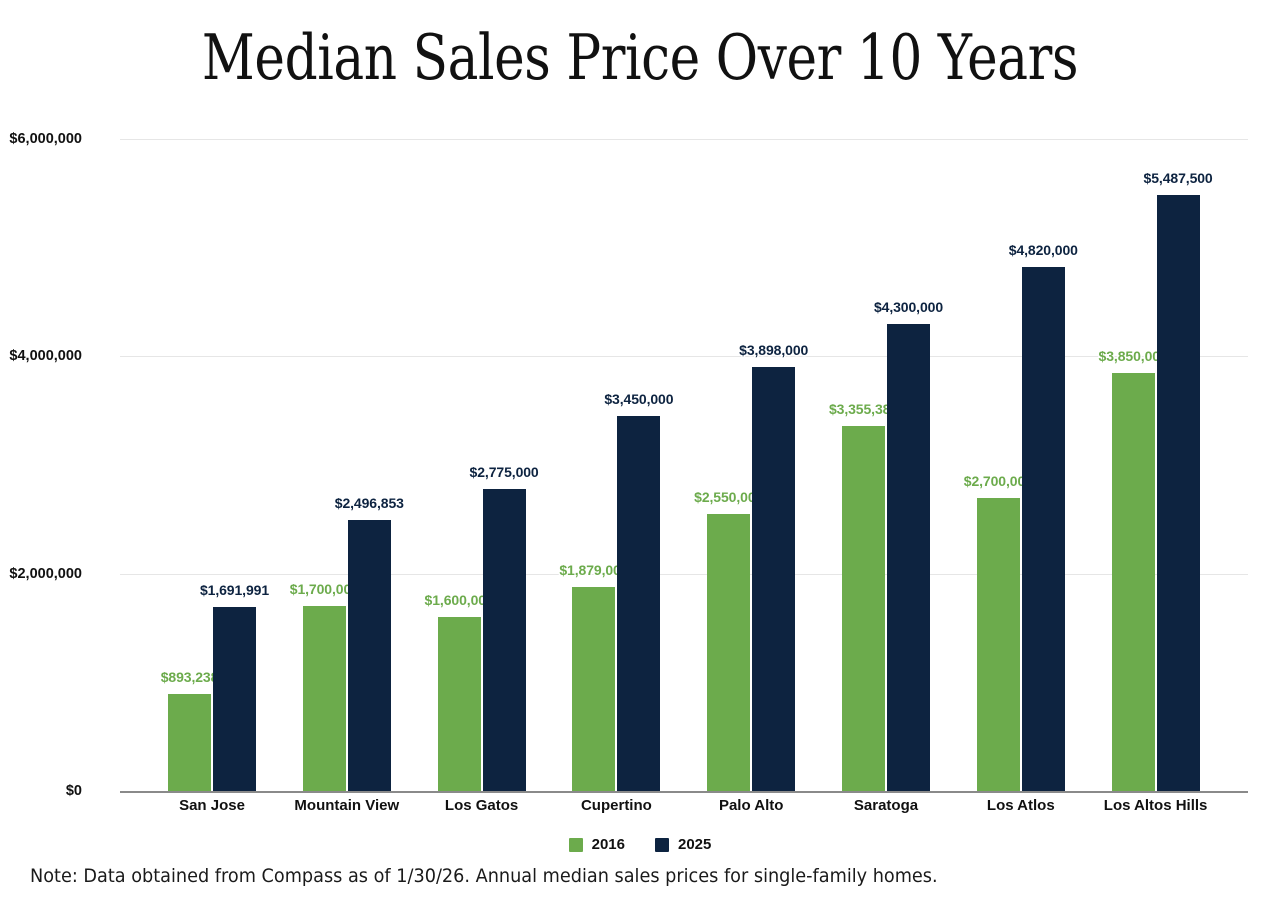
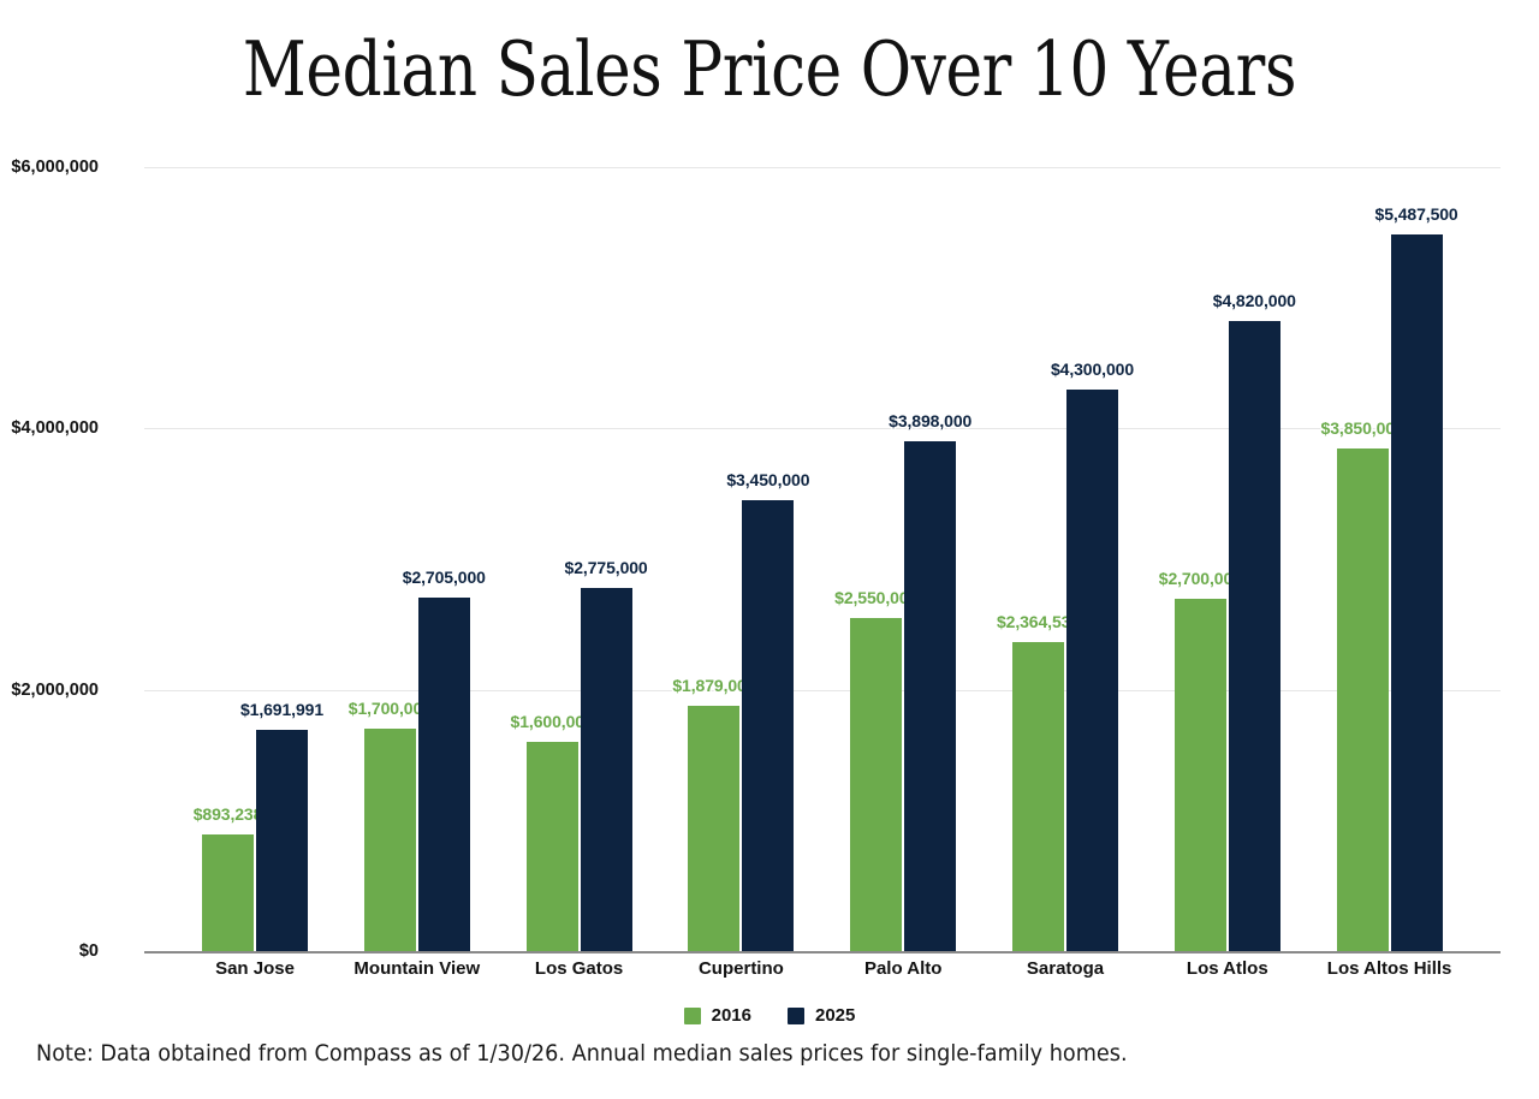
2025/Mountain View: $2,496,853 -> $2,705,000
2016/Saratoga: $3,355,387 -> $2,364,532
